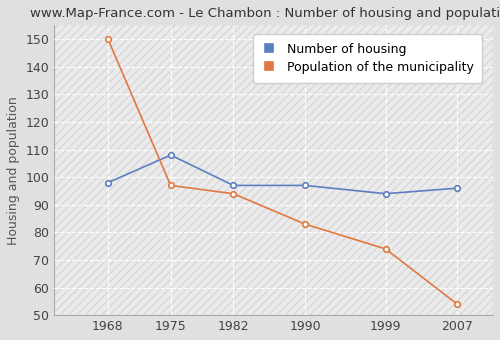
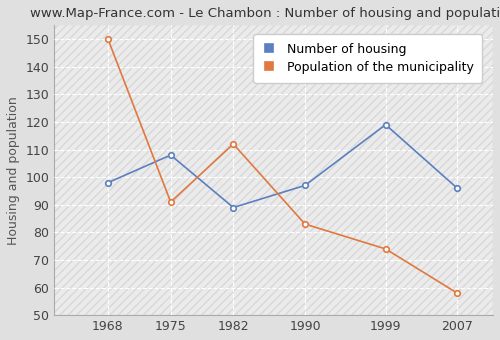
Population of the municipality/1975: 97 -> 91
Number of housing/1982: 97 -> 89
Population of the municipality/1982: 94 -> 112
Number of housing/1999: 94 -> 119
Population of the municipality/2007: 54 -> 58
